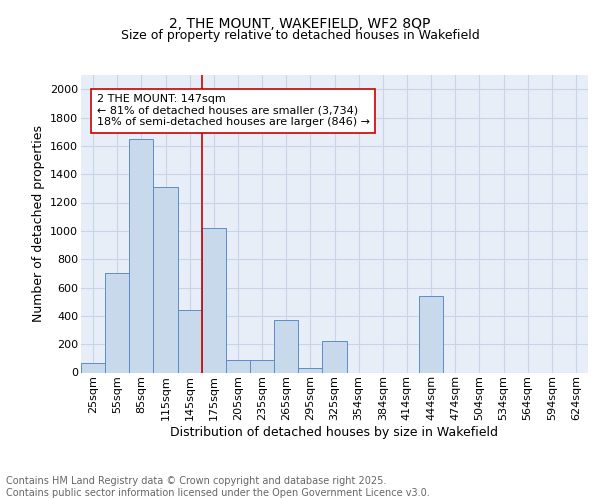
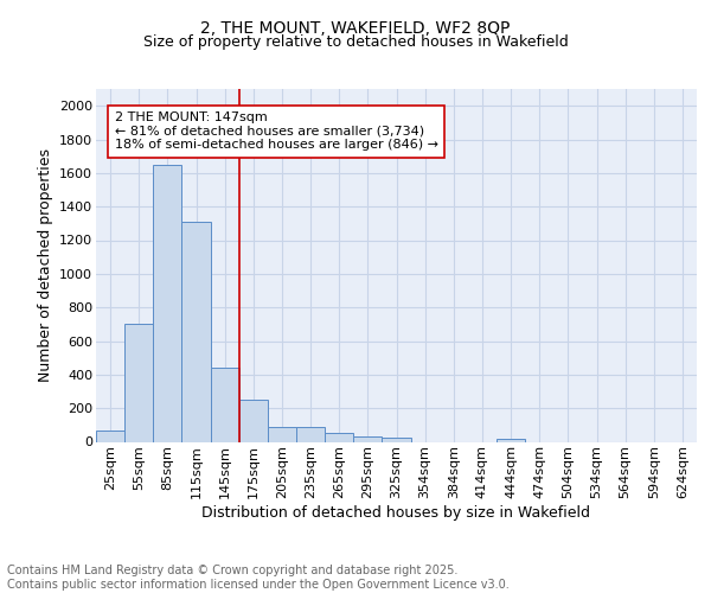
175sqm: 1020 -> 250
265sqm: 370 -> 50
325sqm: 220 -> 20
444sqm: 540 -> 20
